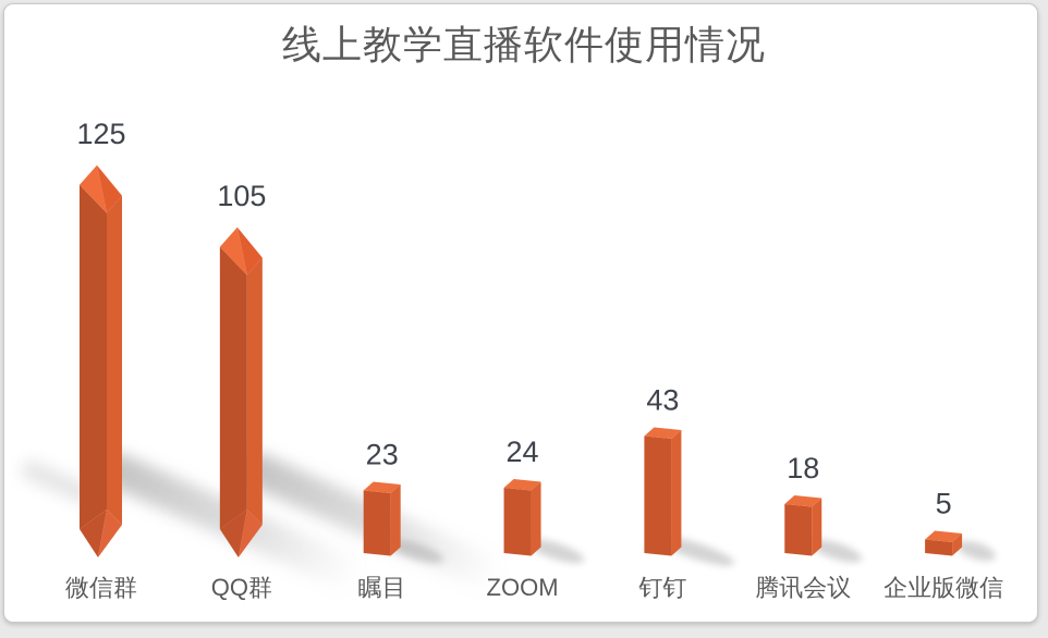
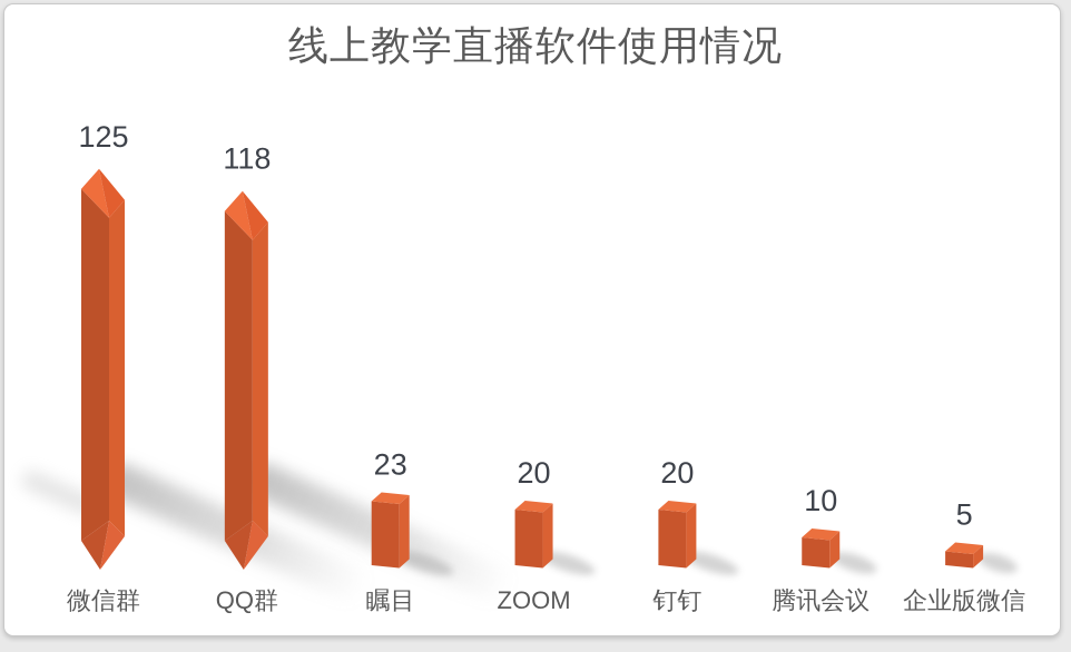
QQ群: 105 -> 118
ZOOM: 24 -> 20
钉钉: 43 -> 20
腾讯会议: 18 -> 10
